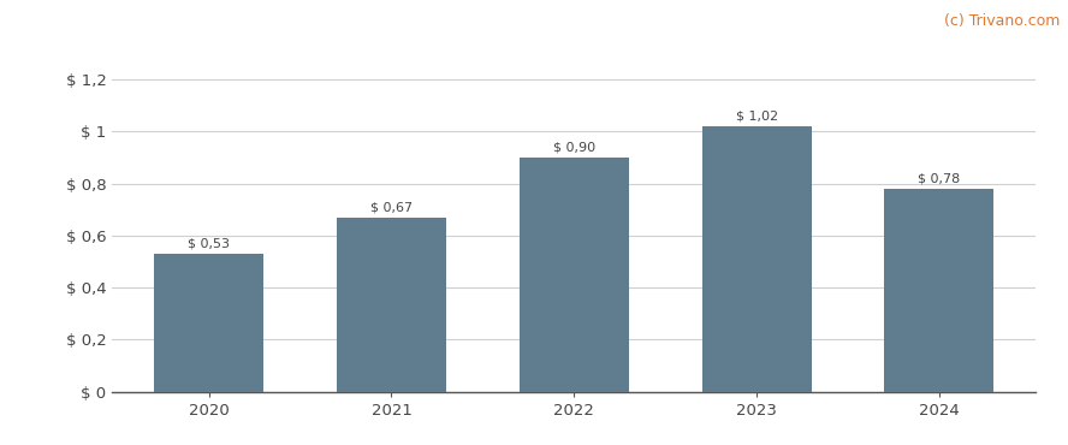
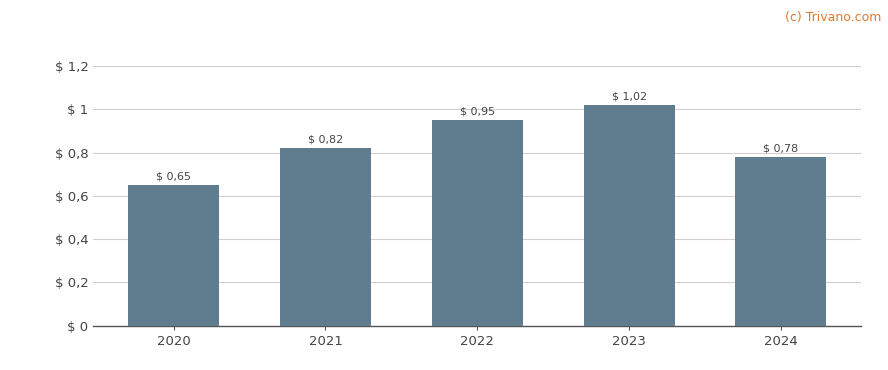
2020: 0,53 -> 0,65
2021: 0,67 -> 0,82
2022: 0,90 -> 0,95
